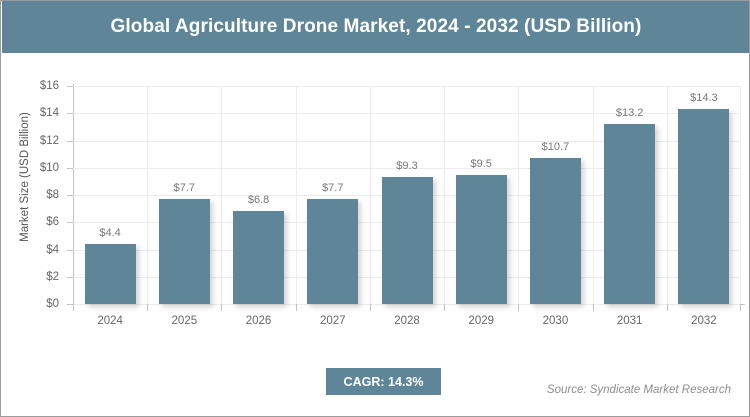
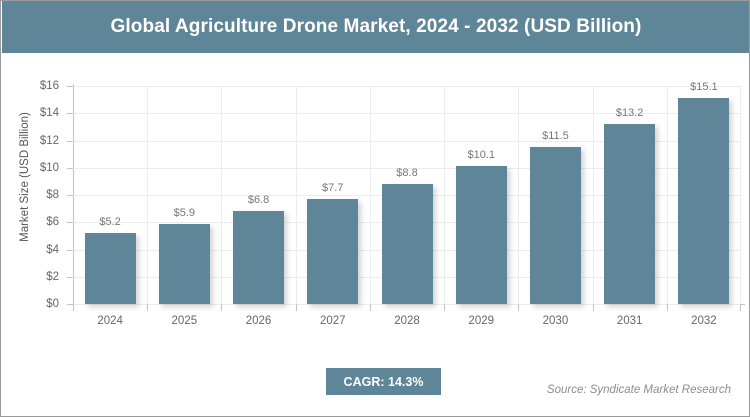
2024: $4.4 -> $5.2
2025: $7.7 -> $5.9
2028: $9.3 -> $8.8
2029: $9.5 -> $10.1
2030: $10.7 -> $11.5
2032: $14.3 -> $15.1
